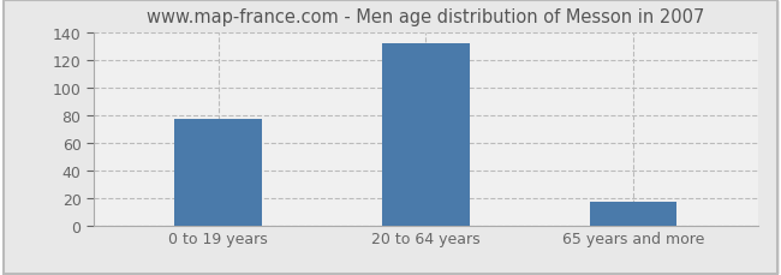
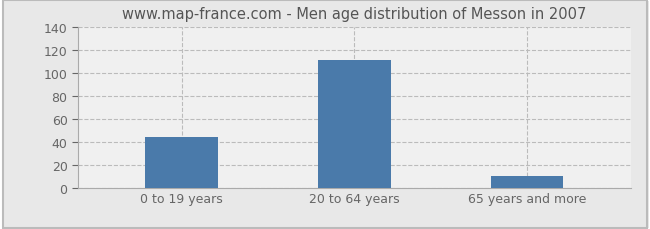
0 to 19 years: 77 -> 44
20 to 64 years: 132 -> 111
65 years and more: 17 -> 10
